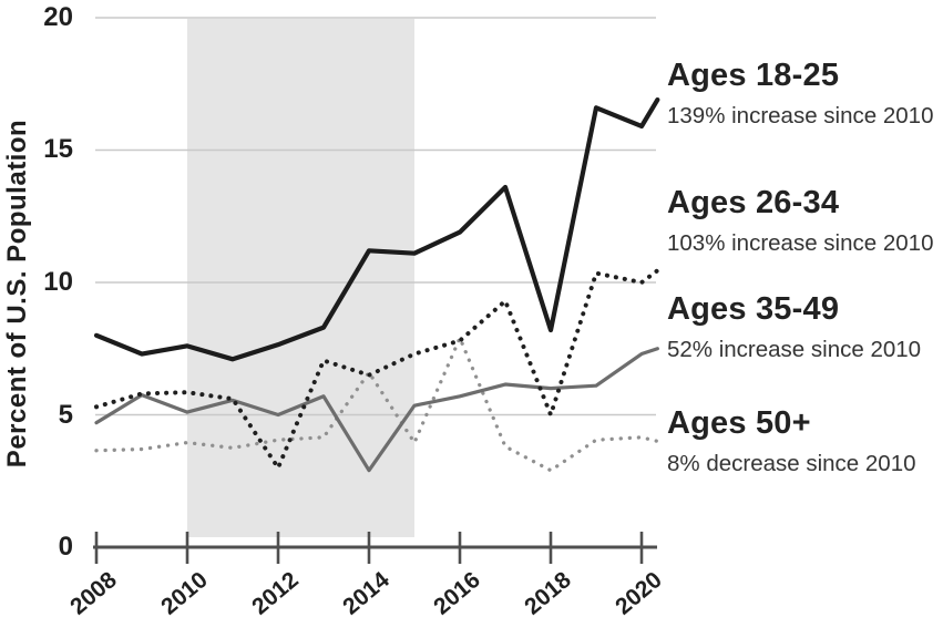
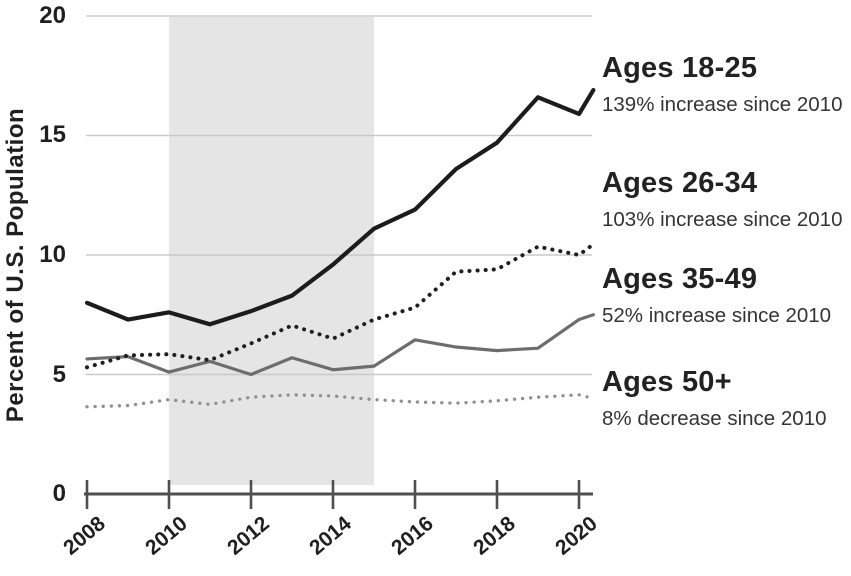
Ages 35-49/2008: 4.7 -> 5.7
Ages 26-34/2012: 3.0 -> 6.3
Ages 18-25/2014: 11.2 -> 9.6
Ages 35-49/2014: 2.9 -> 5.2
Ages 50+/2014: 6.6 -> 4.1
Ages 35-49/2016: 5.7 -> 6.5
Ages 50+/2016: 7.9 -> 3.9
Ages 18-25/2018: 8.2 -> 14.7
Ages 26-34/2018: 5.0 -> 9.4
Ages 50+/2018: 2.9 -> 3.9
